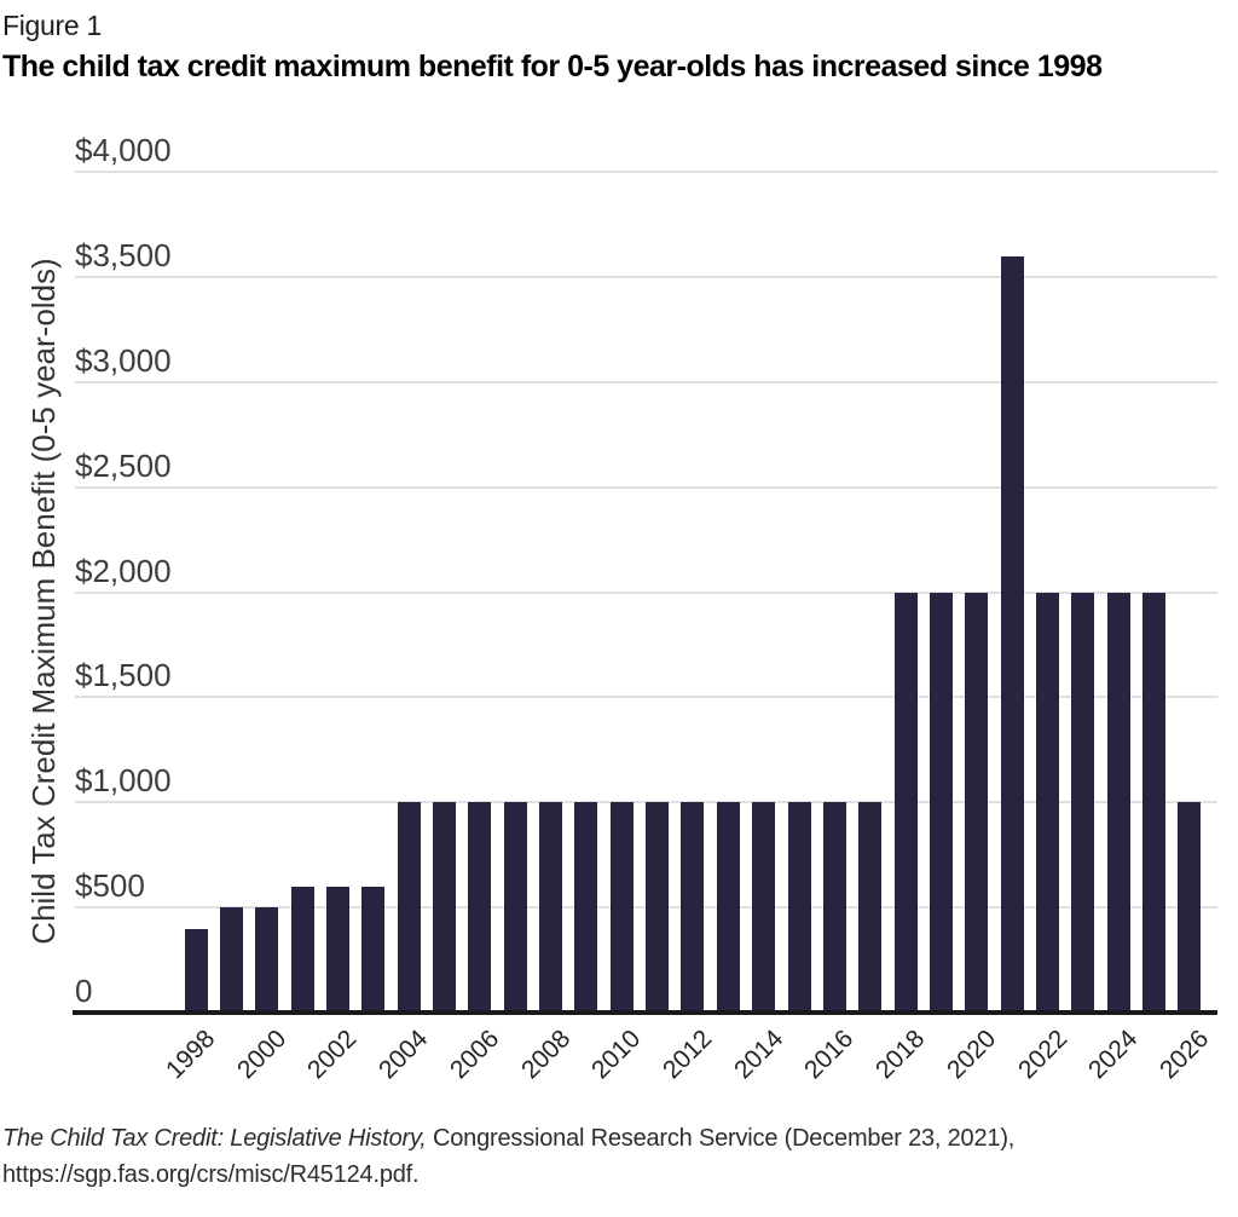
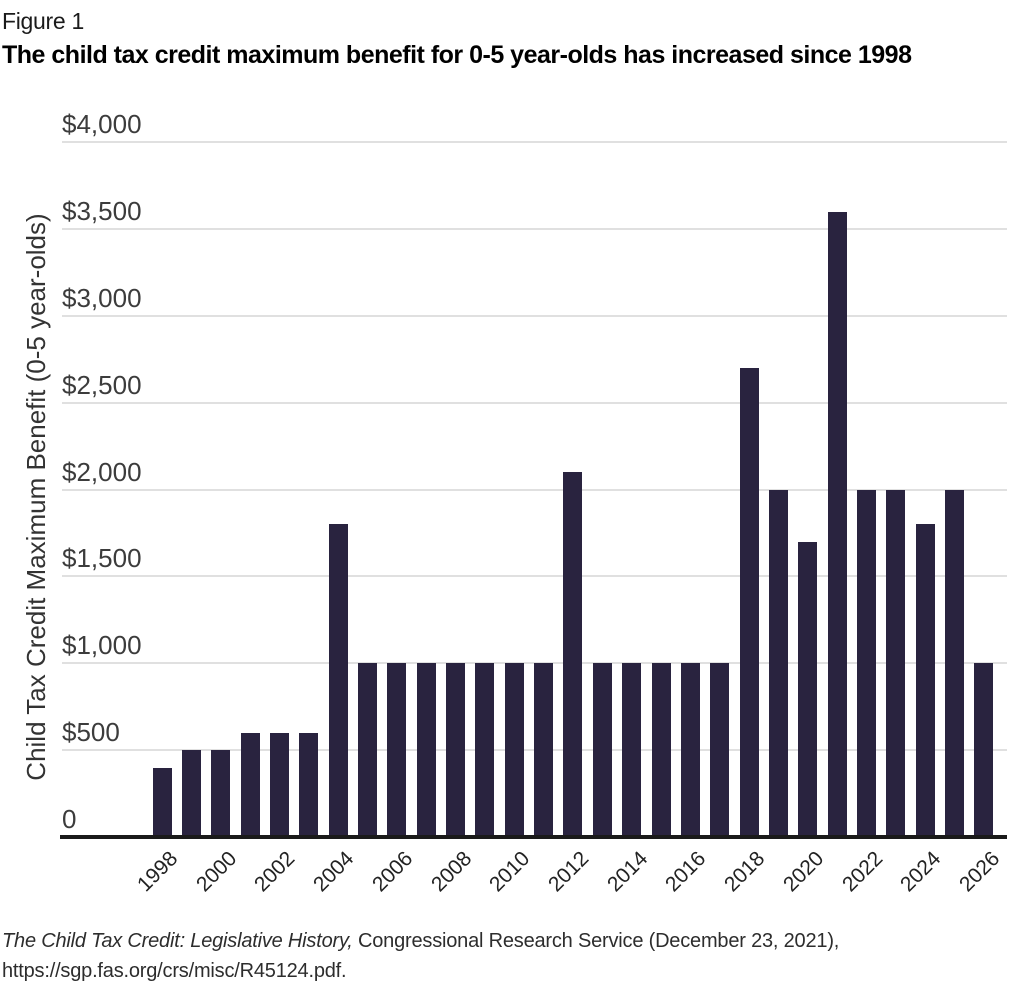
2004: $1000 -> $1800
2012: $1000 -> $2100
2018: $2000 -> $2700
2020: $2000 -> $1700
2024: $2000 -> $1800
